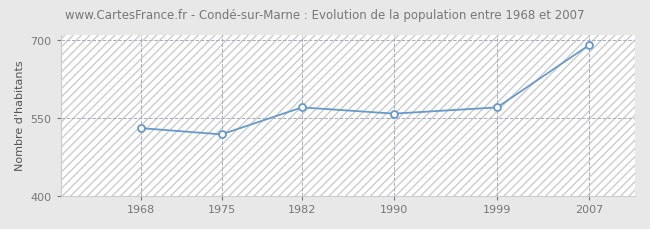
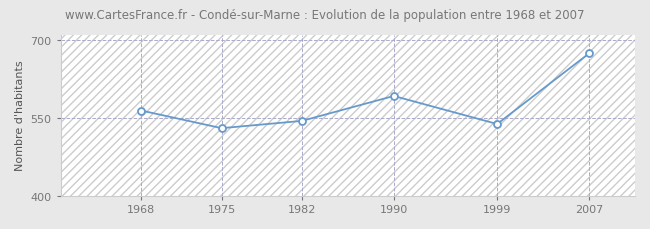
1968: 530 -> 564
1975: 518 -> 530
1982: 570 -> 544
1990: 558 -> 592
1999: 570 -> 538
2007: 690 -> 674
